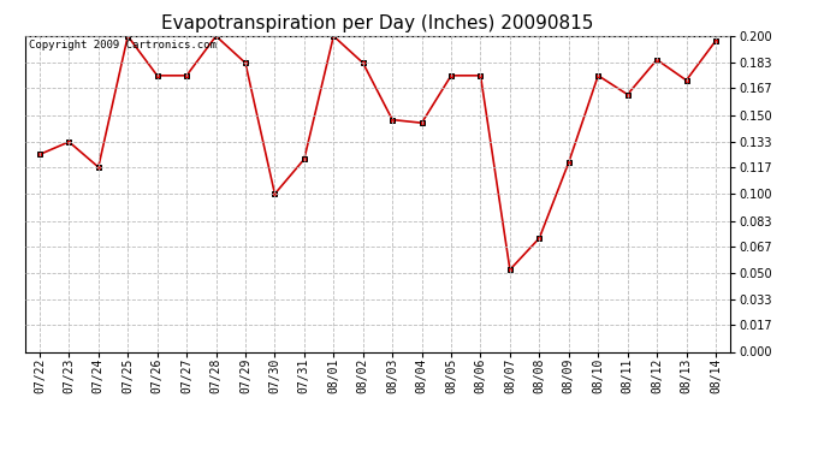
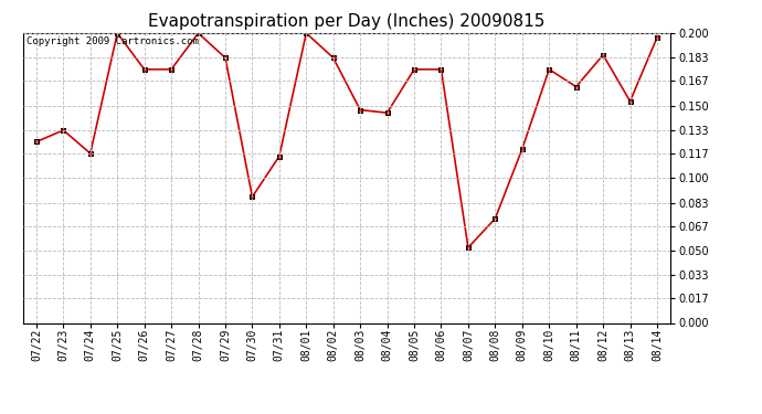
07/30: 0.100 -> 0.087
07/31: 0.122 -> 0.115
08/13: 0.172 -> 0.153
